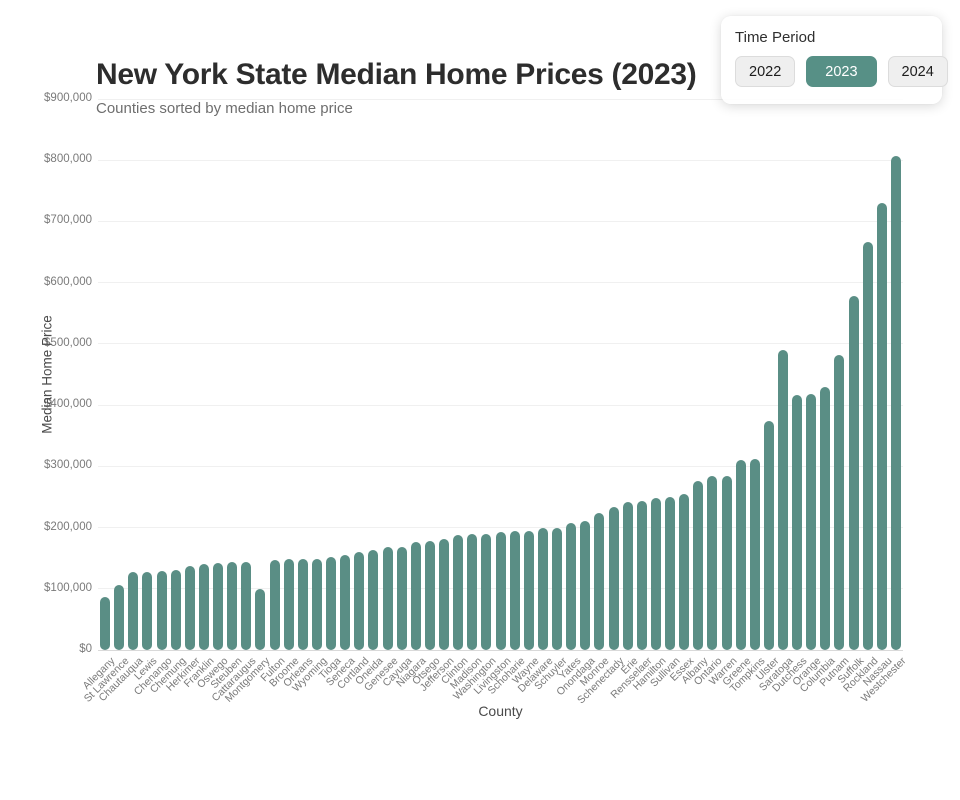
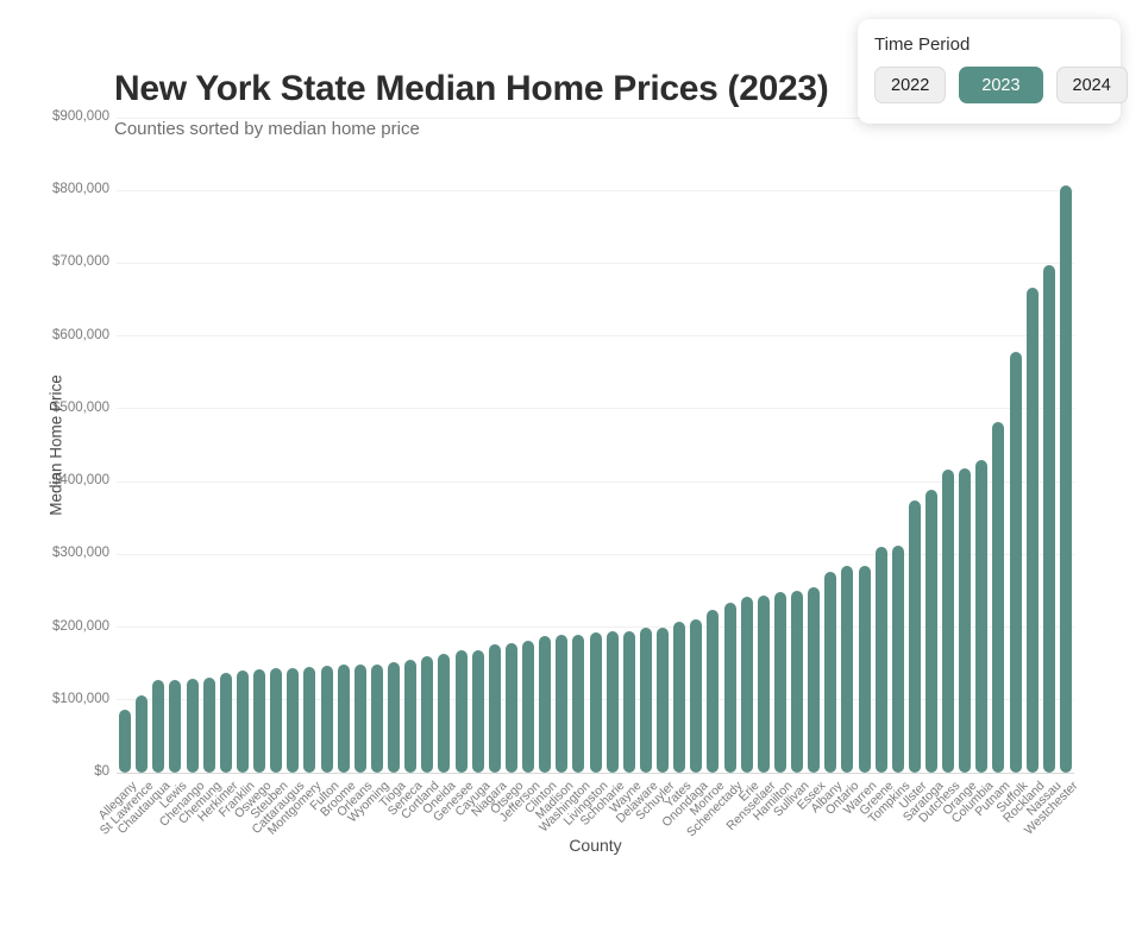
Montgomery: $100000 -> $140000
Saratoga: $490000 -> $390000
Nassau: $730000 -> $700000
